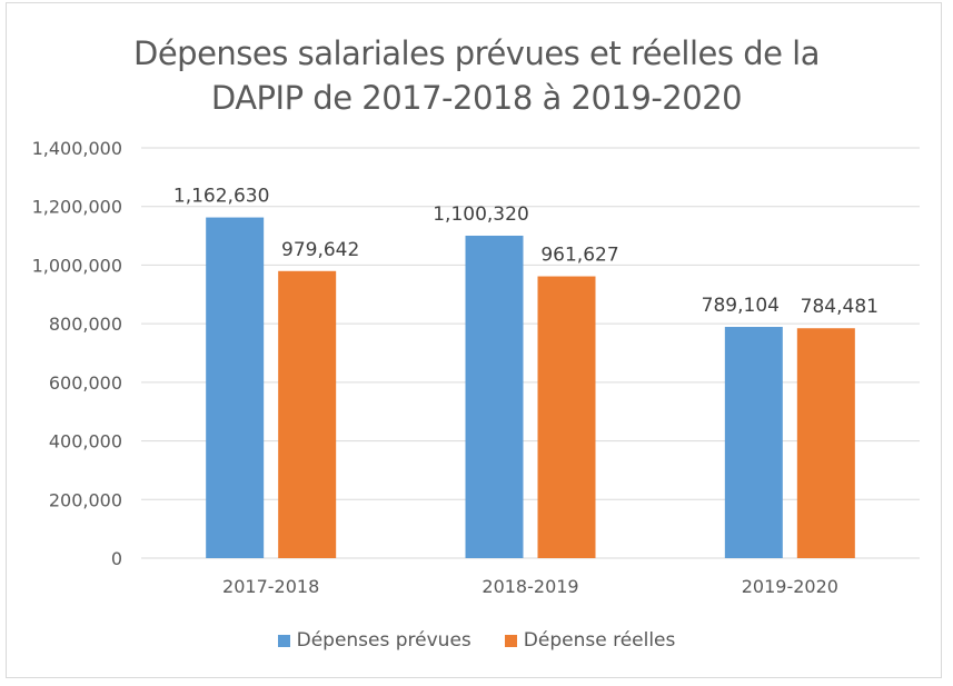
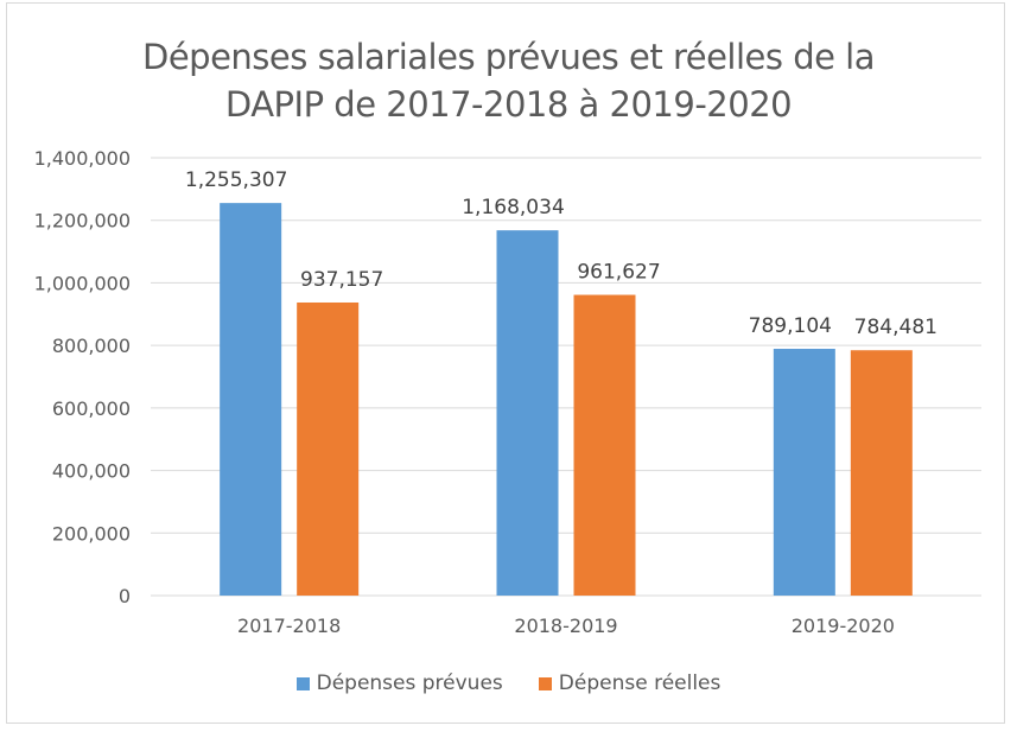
Dépenses prévues/2017-2018: 1,162,630 -> 1,255,307
Dépense réelles/2017-2018: 979,642 -> 937,157
Dépenses prévues/2018-2019: 1,100,320 -> 1,168,034
